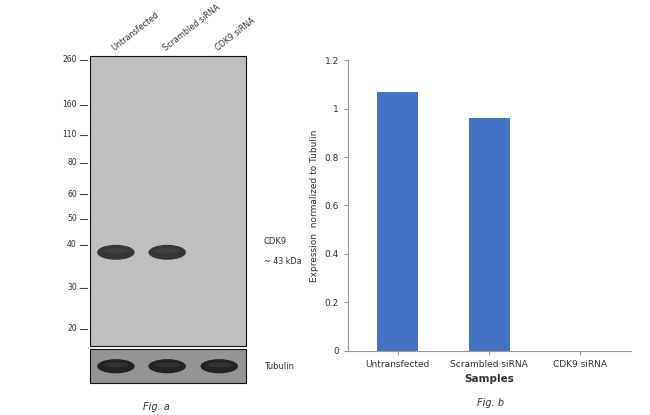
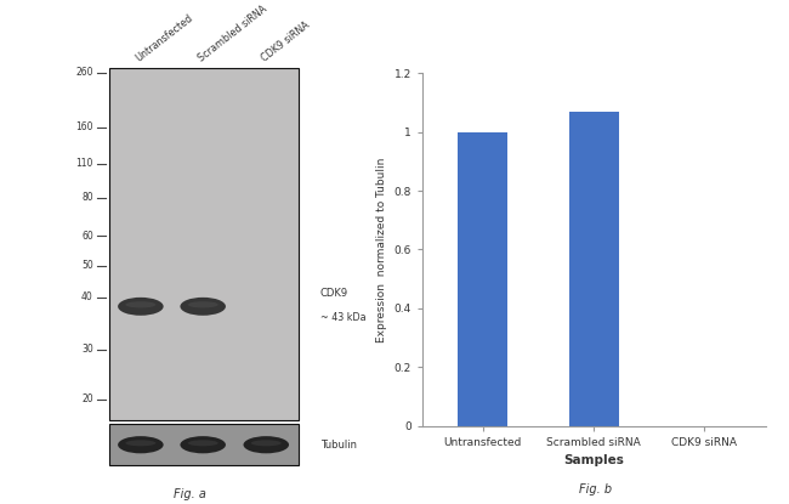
Untransfected: 1.07 -> 1.00
Scrambled siRNA: 0.96 -> 1.07
